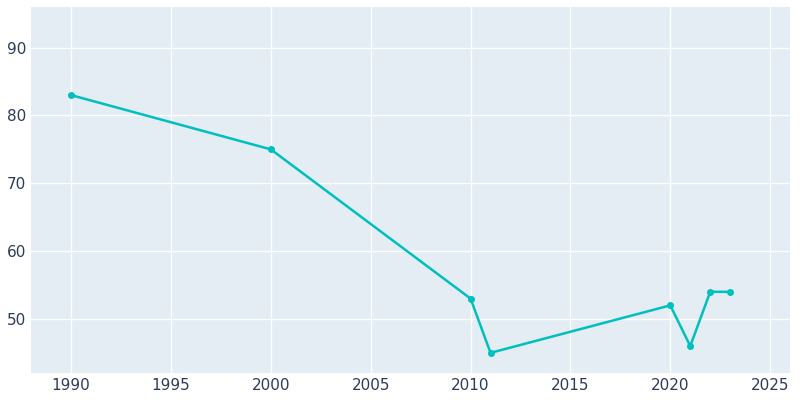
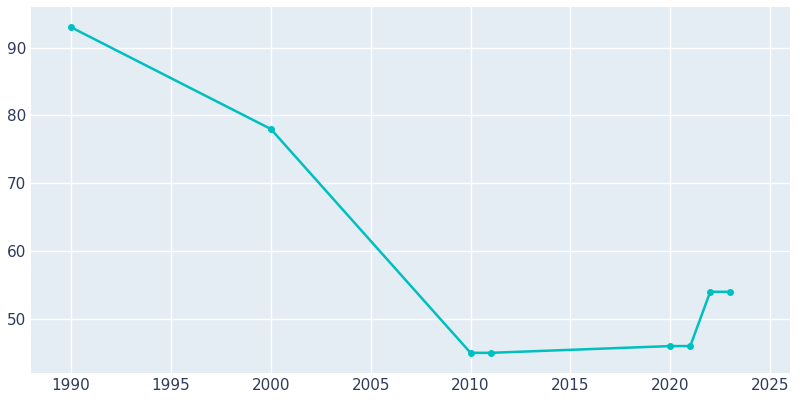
1990: 83 -> 93
2000: 75 -> 78
2010: 53 -> 45
2020: 52 -> 46
